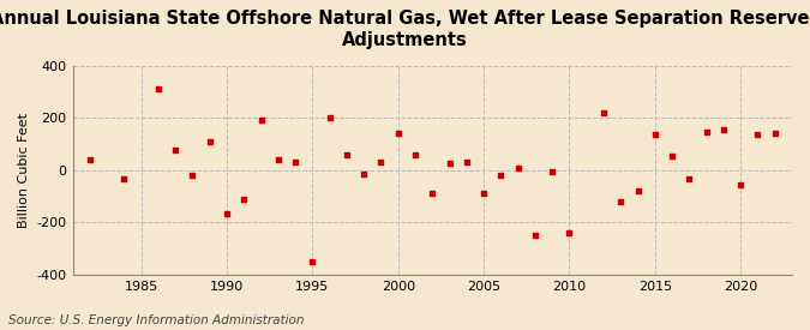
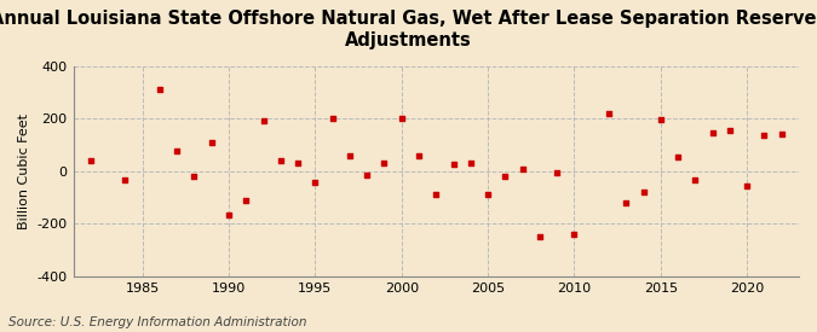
1995: -350 -> -45
2000: 140 -> 200
2015: 135 -> 195
